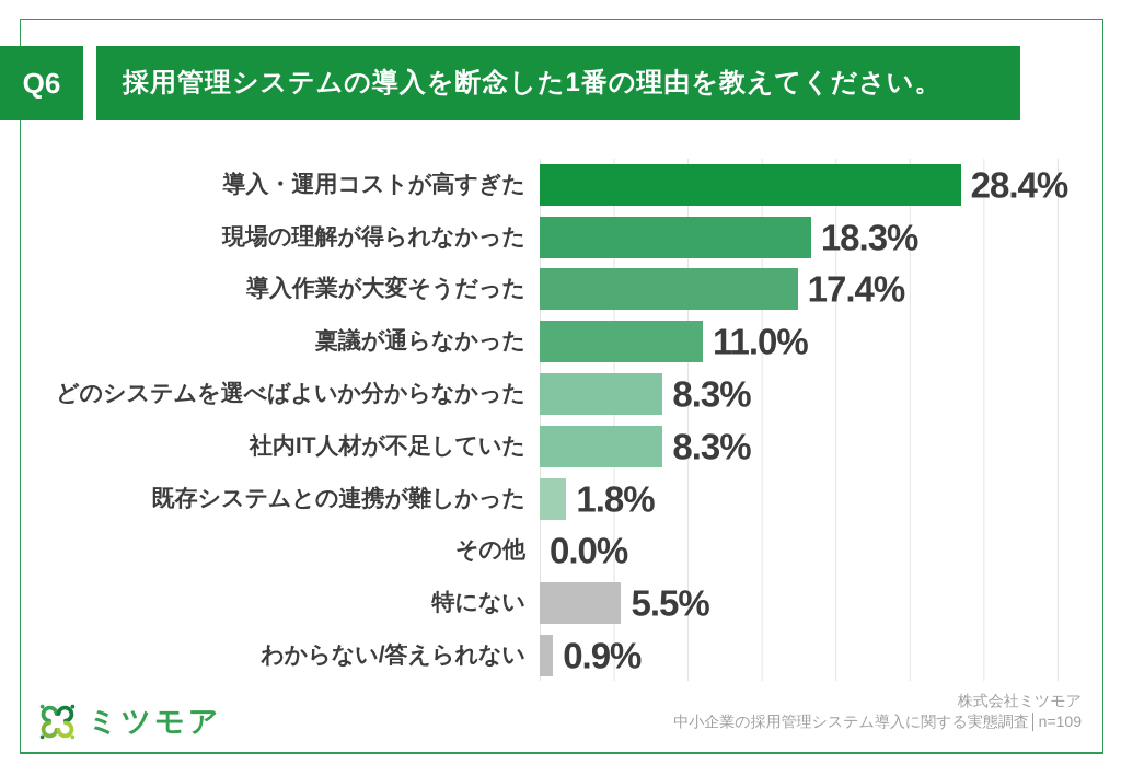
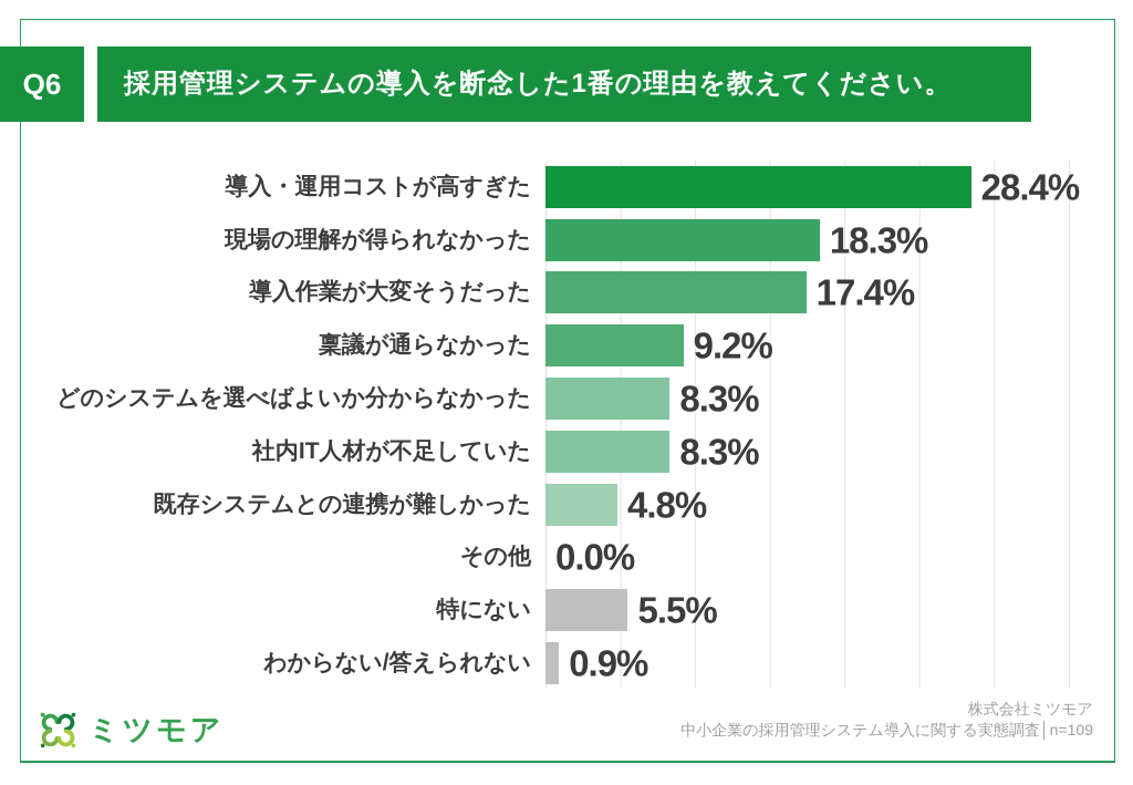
稟議が通らなかった: 11.0% -> 9.2%
既存システムとの連携が難しかった: 1.8% -> 4.8%
